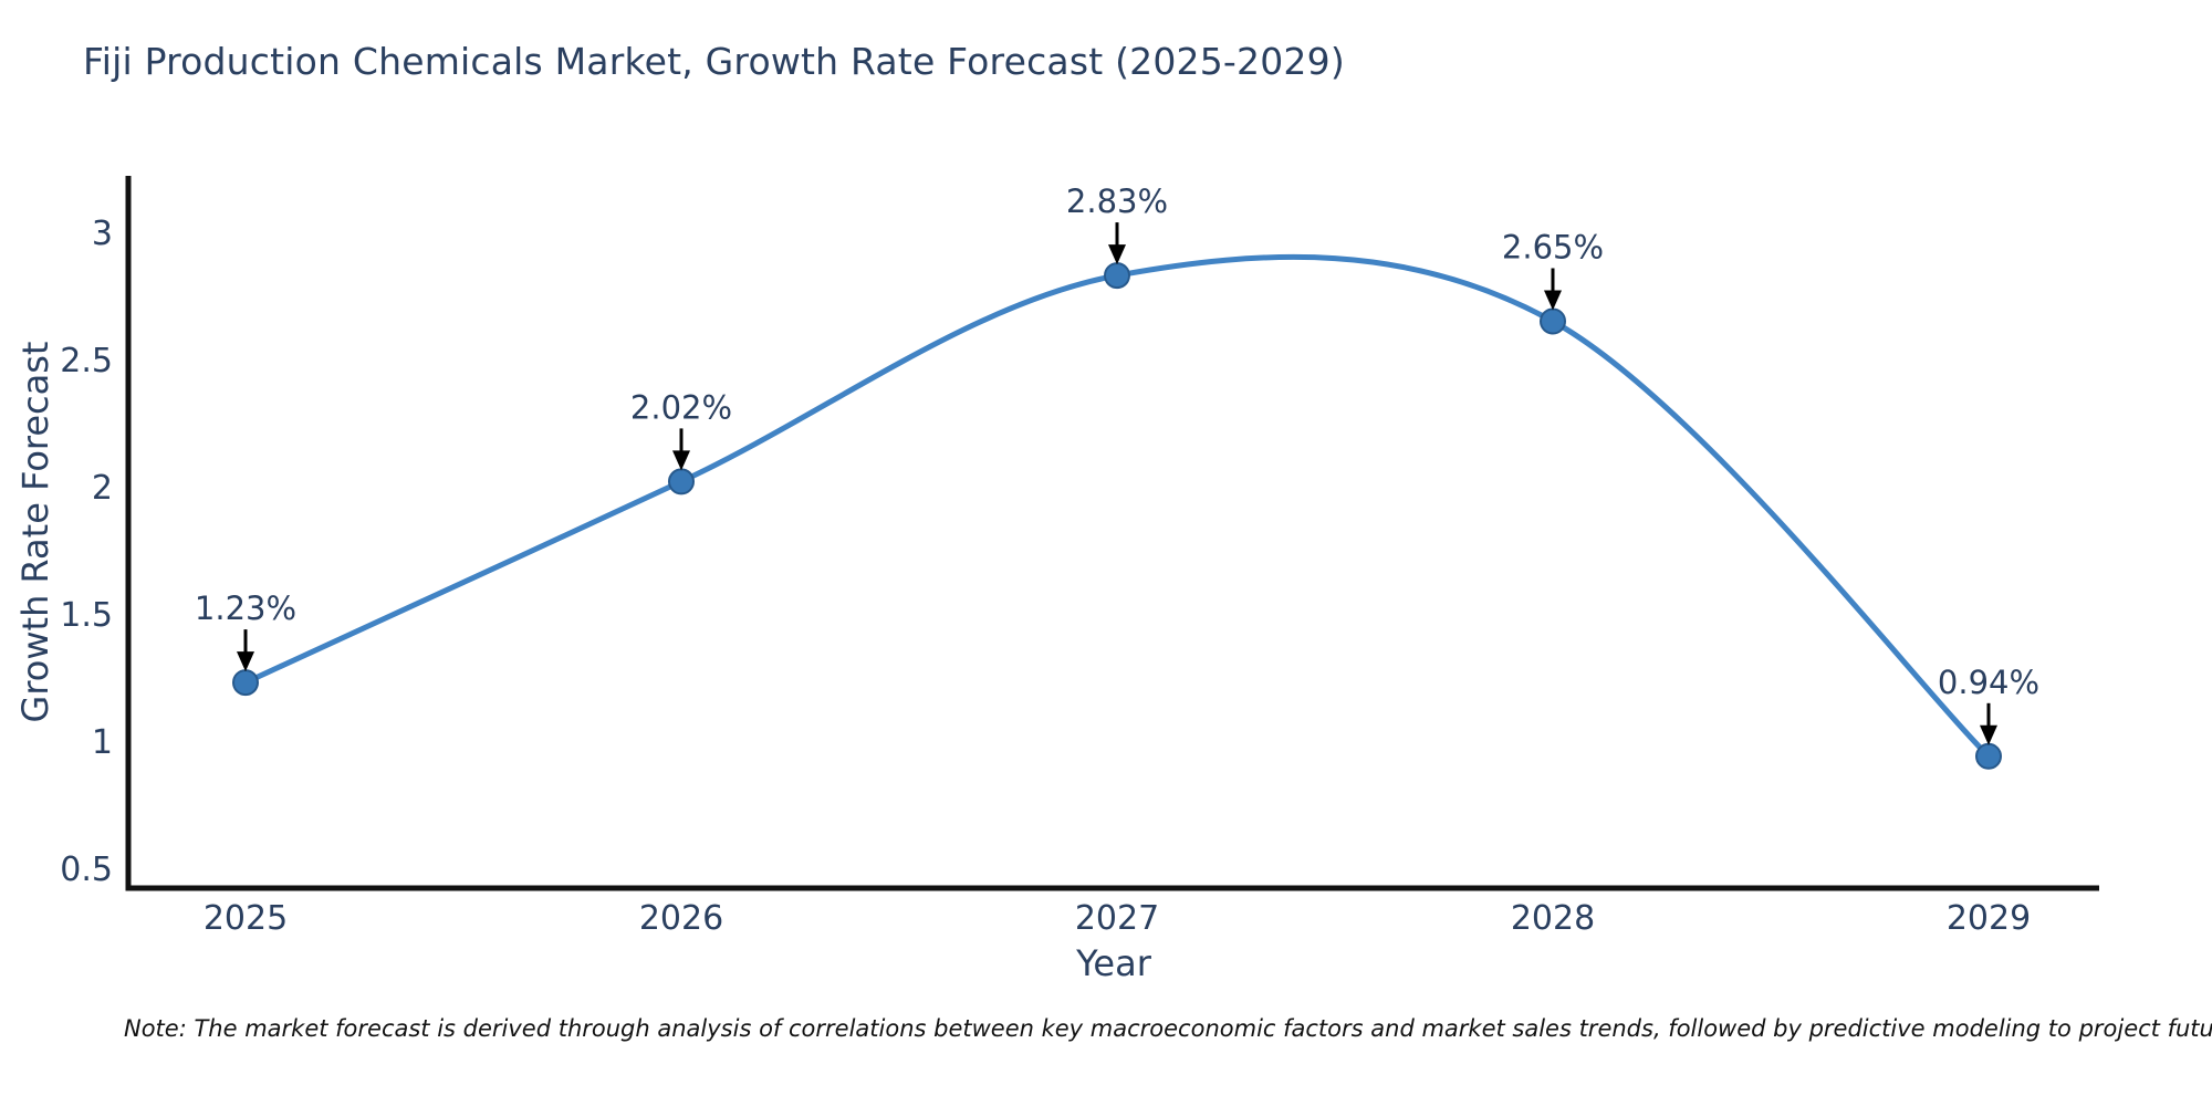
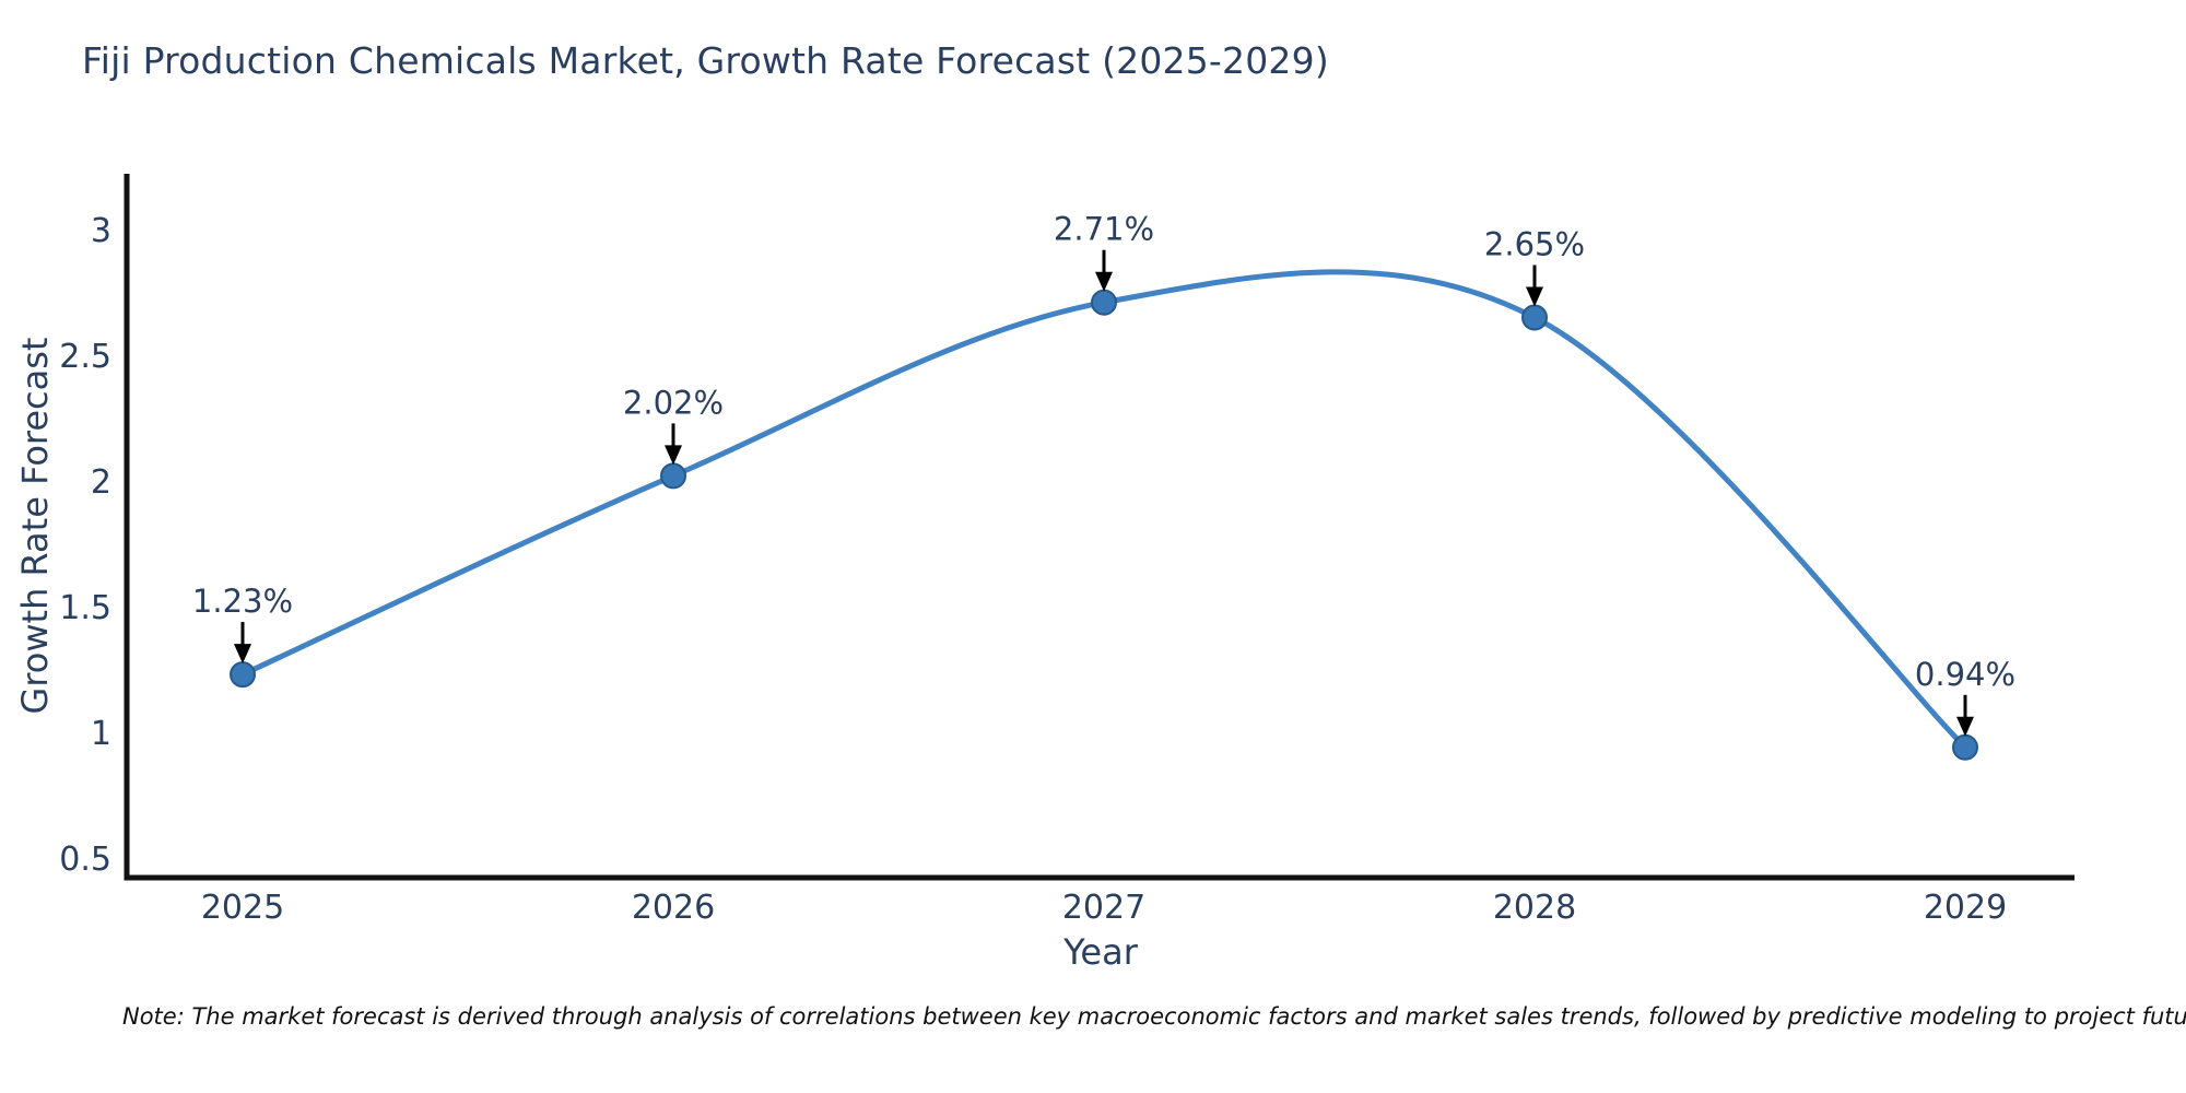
2027: 2.83% -> 2.71%
